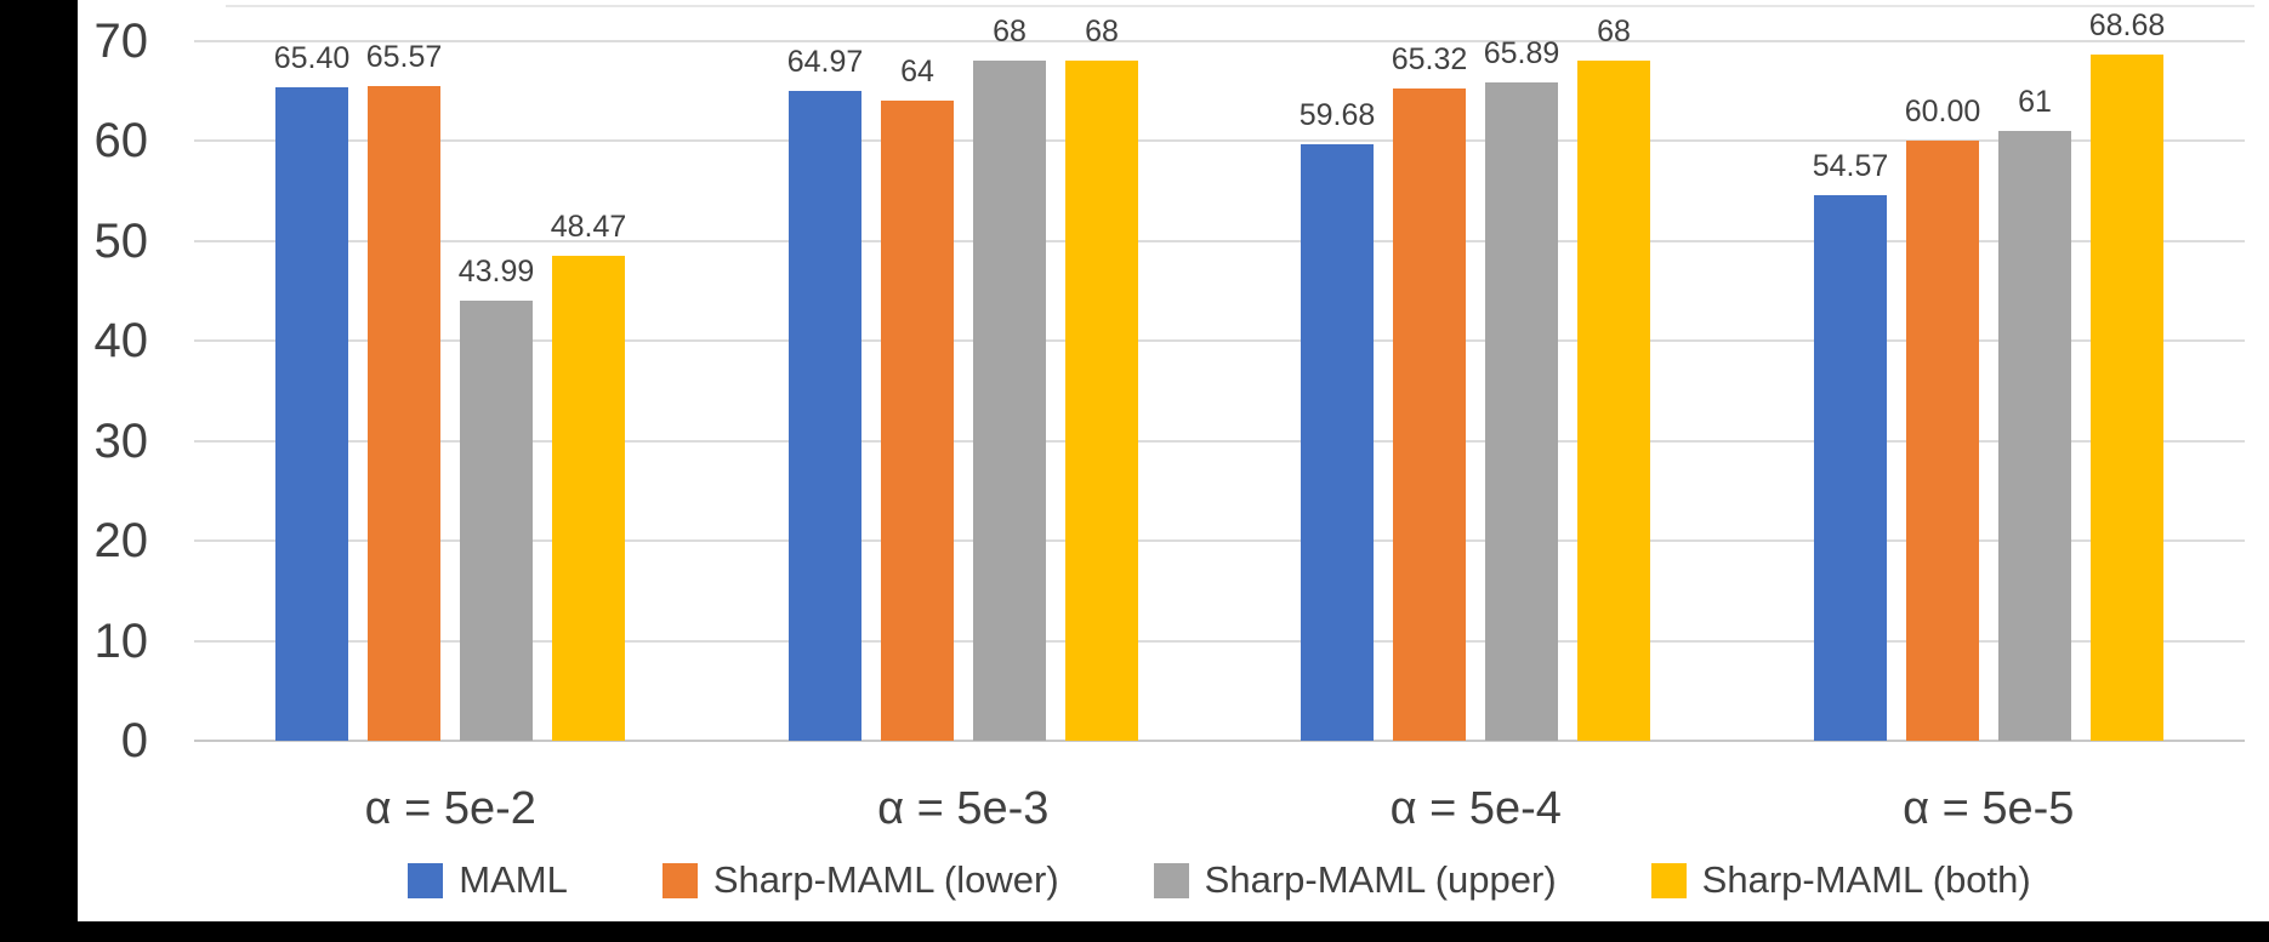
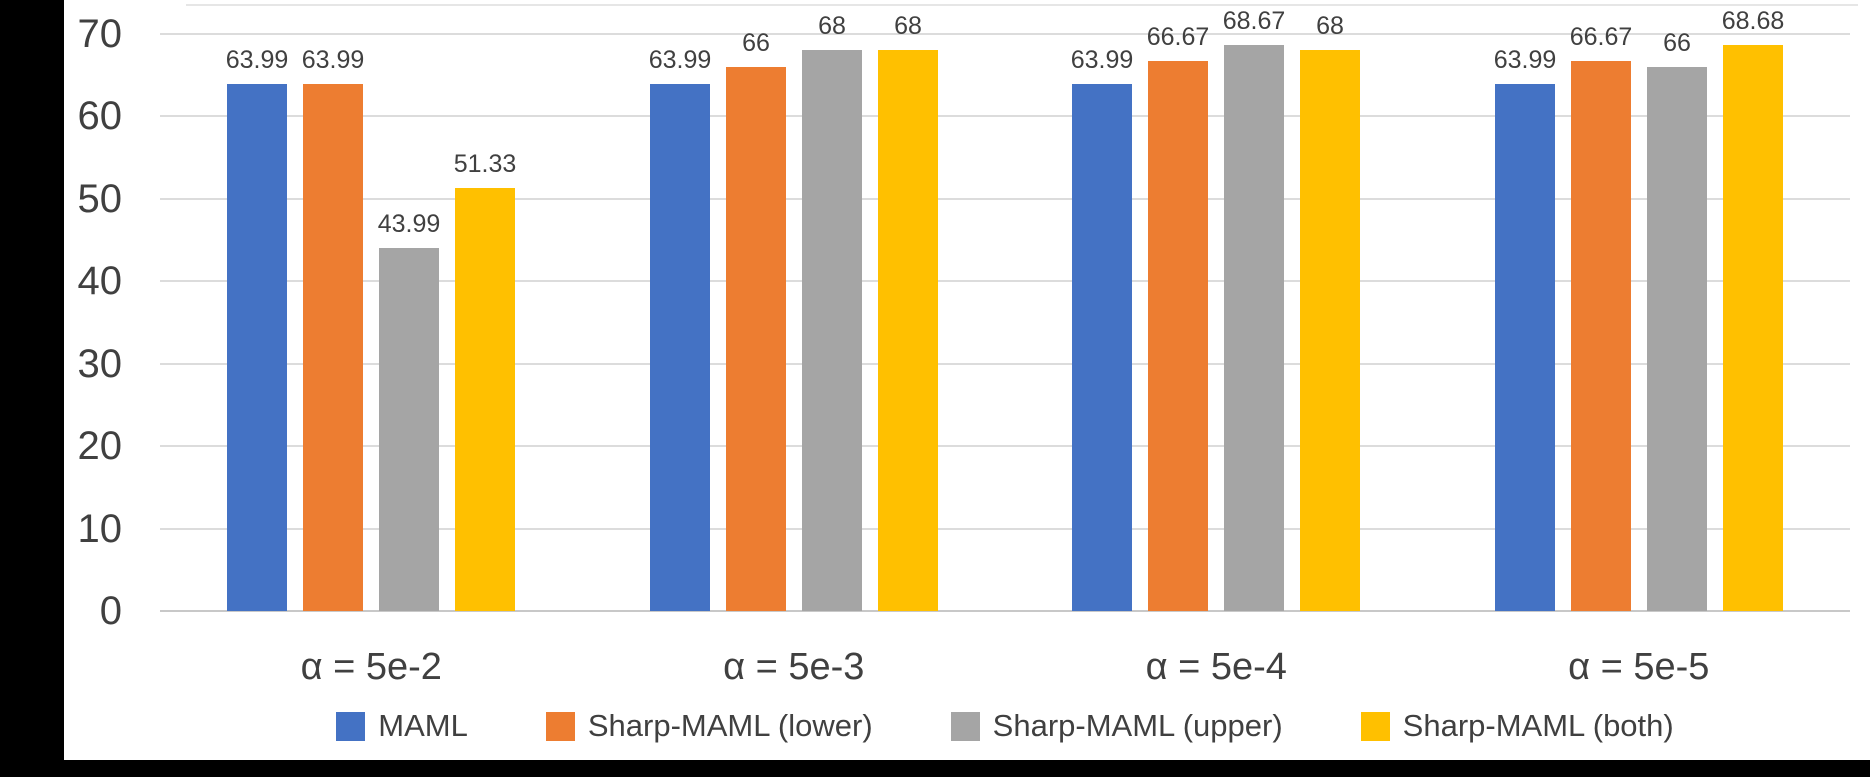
MAML/α = 5e-2: 65.40 -> 63.99
Sharp-MAML (lower)/α = 5e-2: 65.57 -> 63.99
Sharp-MAML (both)/α = 5e-2: 48.47 -> 51.33
MAML/α = 5e-3: 64.97 -> 63.99
Sharp-MAML (lower)/α = 5e-3: 64 -> 66
MAML/α = 5e-4: 59.68 -> 63.99
Sharp-MAML (lower)/α = 5e-4: 65.32 -> 66.67
Sharp-MAML (upper)/α = 5e-4: 65.89 -> 68.67
MAML/α = 5e-5: 54.57 -> 63.99
Sharp-MAML (lower)/α = 5e-5: 60.00 -> 66.67
Sharp-MAML (upper)/α = 5e-5: 61 -> 66
